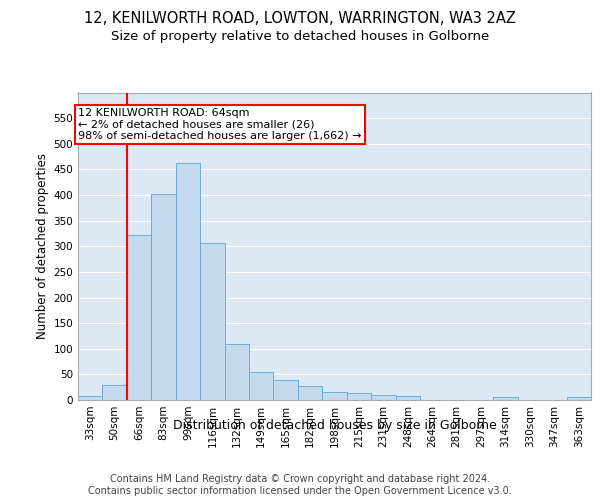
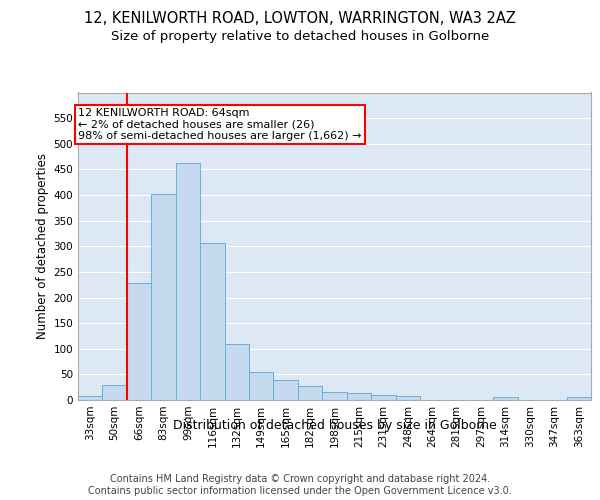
66sqm: 322 -> 228
